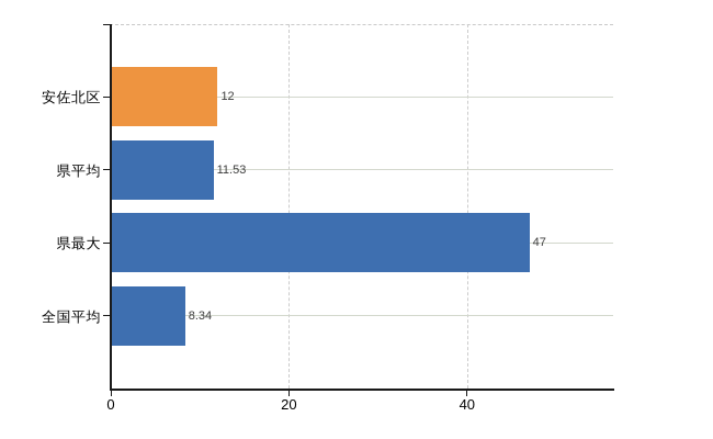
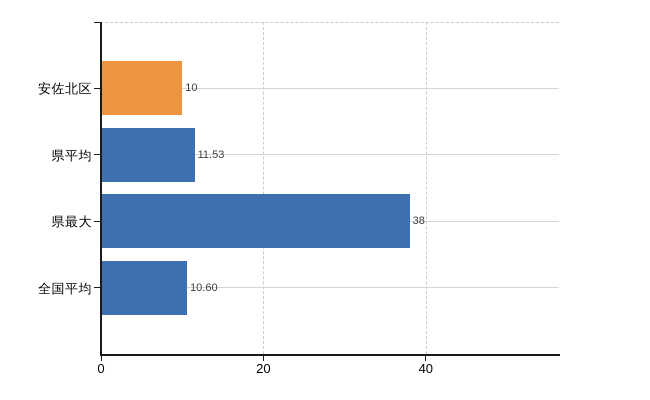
安佐北区: 12 -> 10
県最大: 47 -> 38
全国平均: 8.34 -> 10.60
